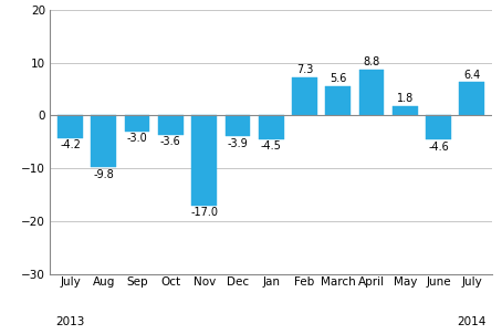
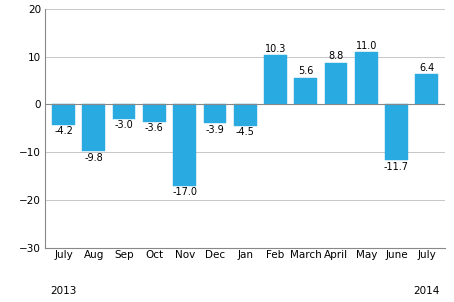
Feb: 7.3 -> 10.3
May: 1.8 -> 11.0
June: -4.6 -> -11.7
